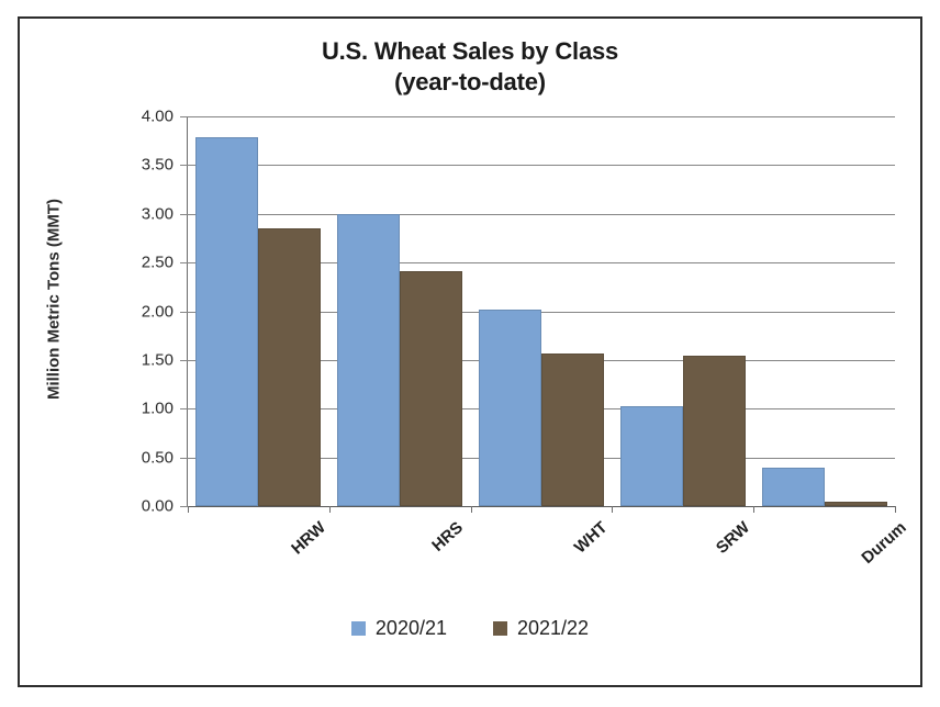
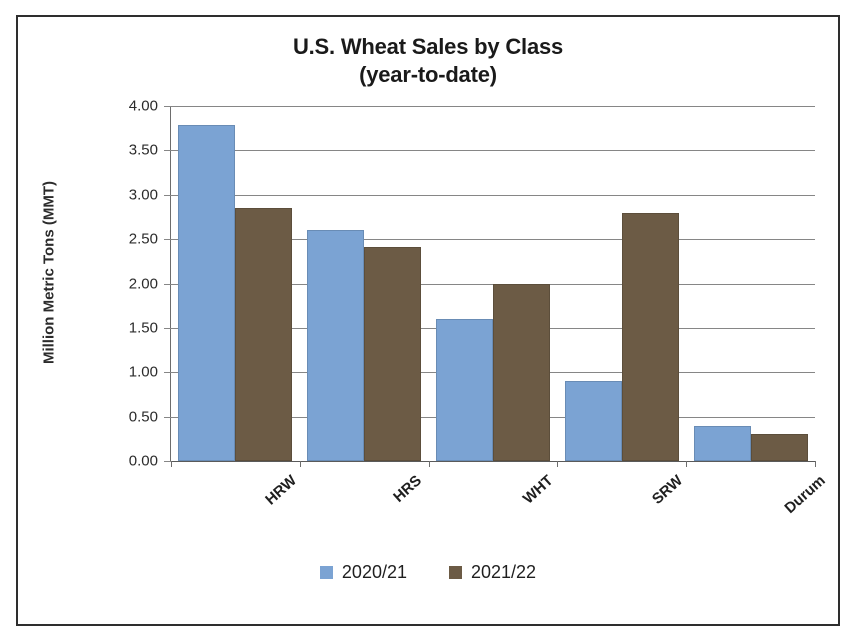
2020/21/HRS: 3.0 -> 2.6
2020/21/WHT: 2.0 -> 1.6
2021/22/WHT: 1.6 -> 2.0
2020/21/SRW: 1.0 -> 0.9
2021/22/SRW: 1.5 -> 2.8
2021/22/Durum: 0.1 -> 0.3
